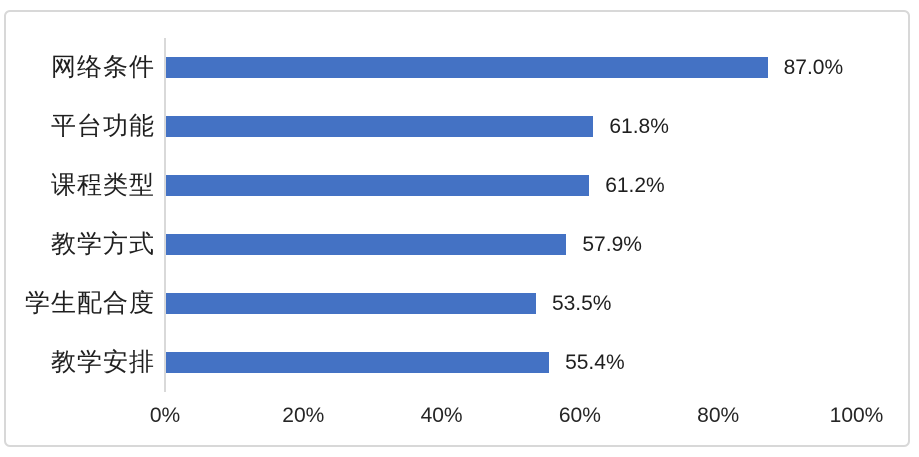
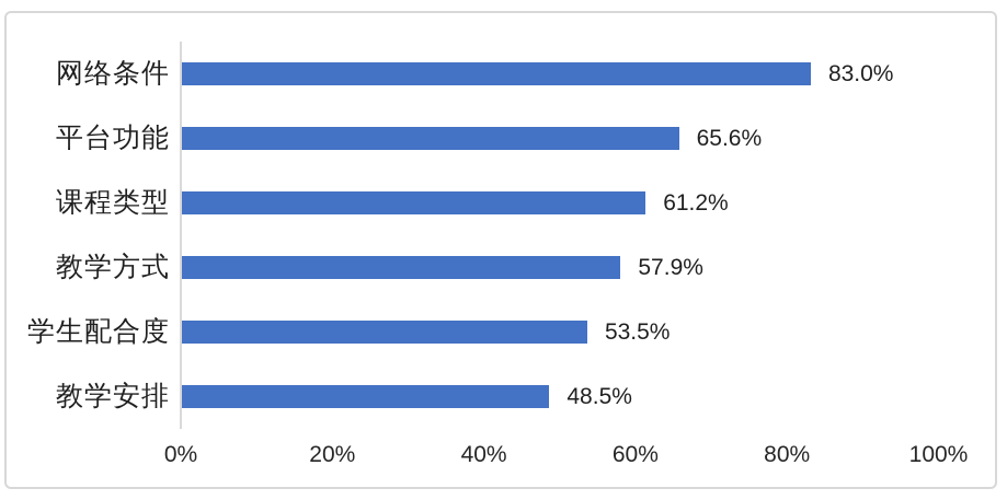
网络条件: 87.0% -> 83.0%
平台功能: 61.8% -> 65.6%
教学安排: 55.4% -> 48.5%
